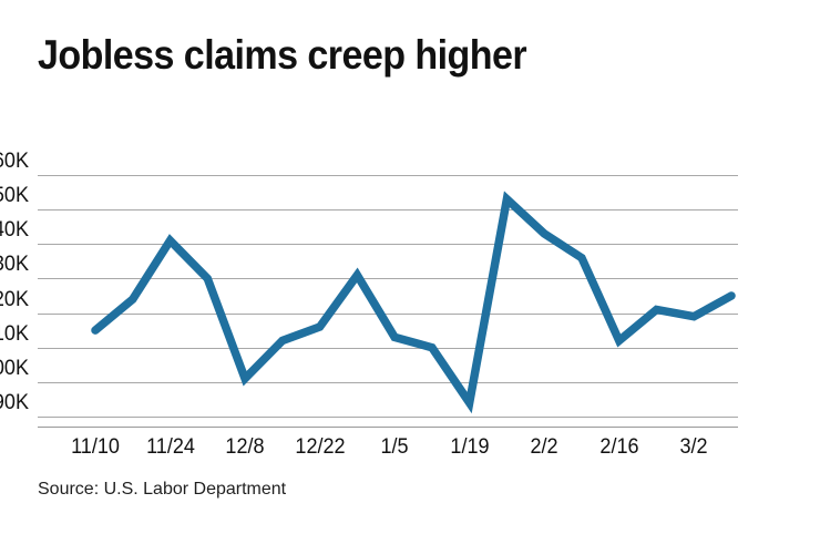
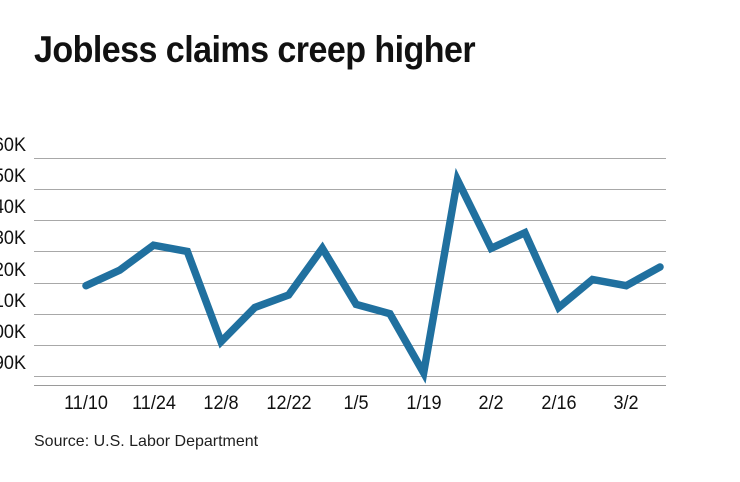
11/10: 215K -> 219K
11/24: 241K -> 232K
1/19: 194K -> 191K
2/2: 243K -> 231K
